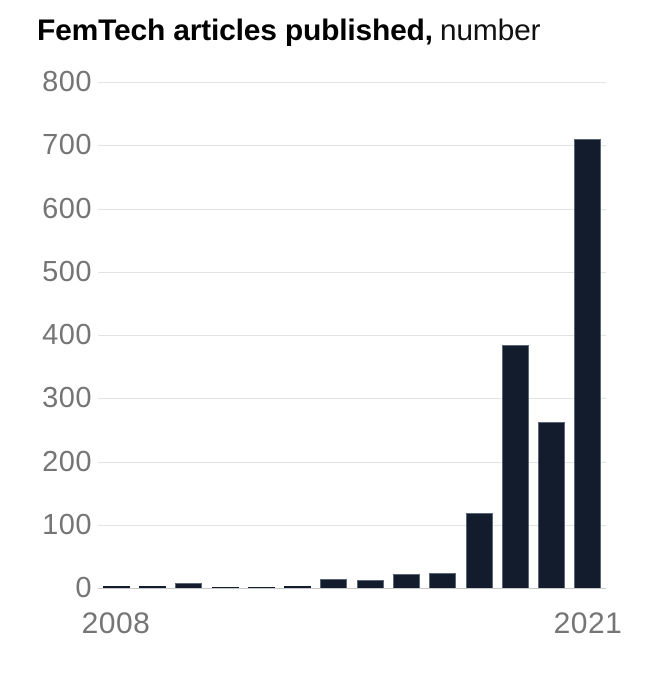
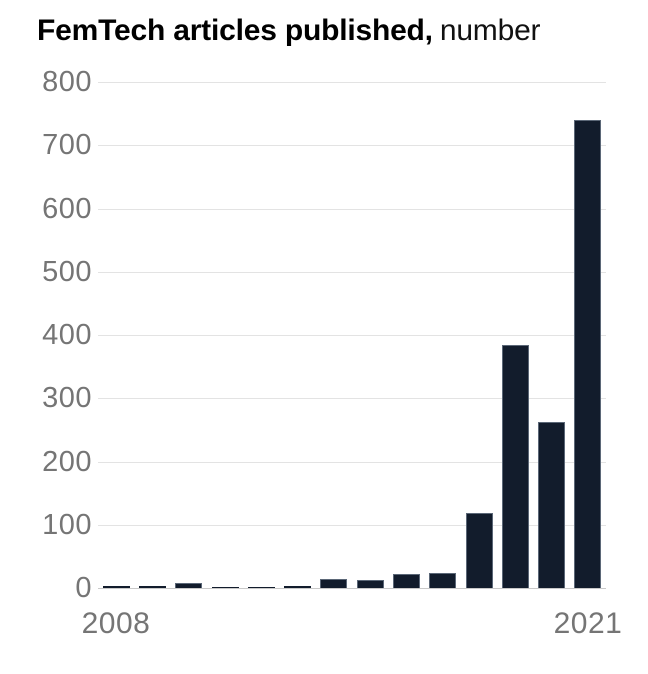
2021: 710 -> 740
